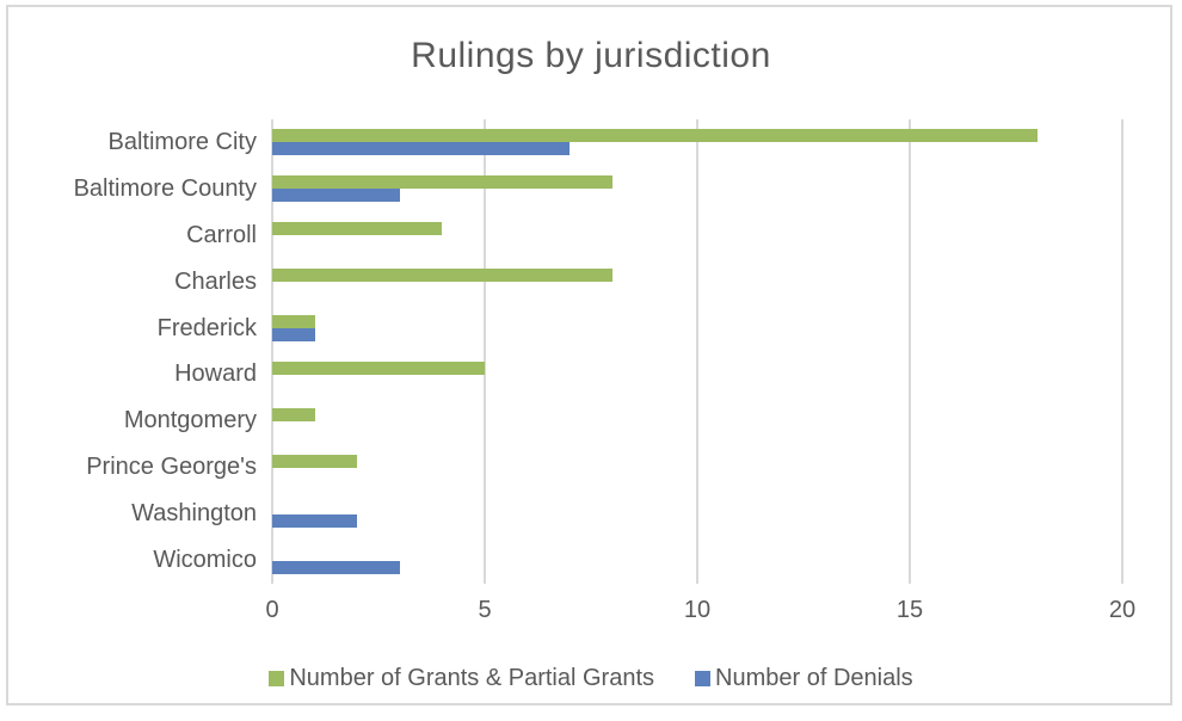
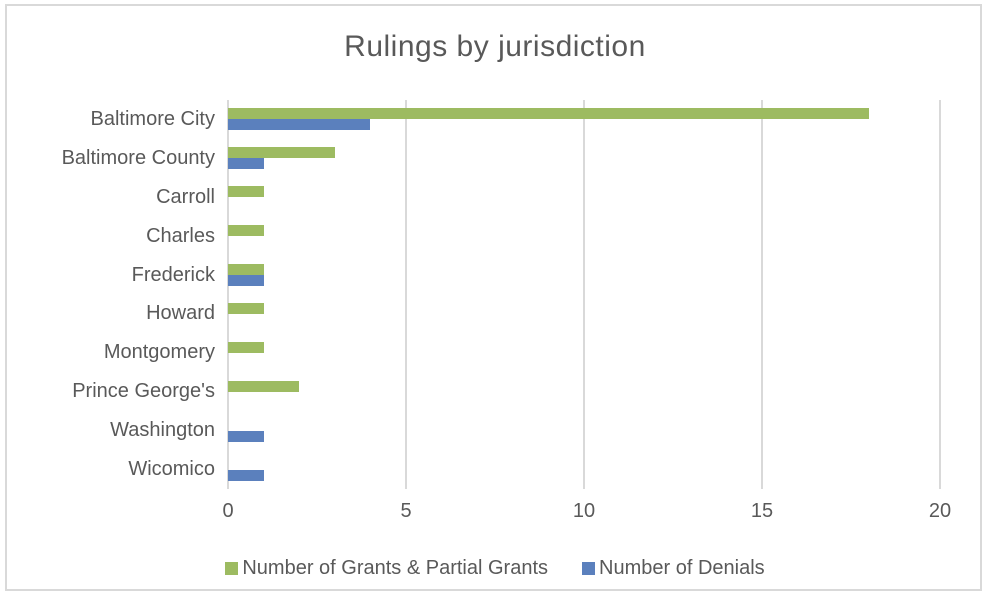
Number of Denials/Baltimore City: 7 -> 4
Number of Grants & Partial Grants/Baltimore County: 8 -> 3
Number of Denials/Baltimore County: 3 -> 1
Number of Grants & Partial Grants/Carroll: 4 -> 1
Number of Grants & Partial Grants/Charles: 8 -> 1
Number of Grants & Partial Grants/Howard: 5 -> 1
Number of Denials/Washington: 2 -> 1
Number of Denials/Wicomico: 3 -> 1
